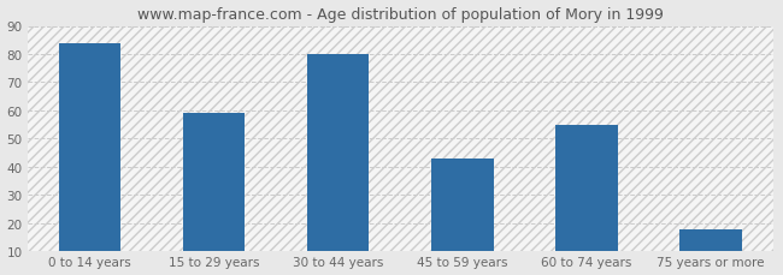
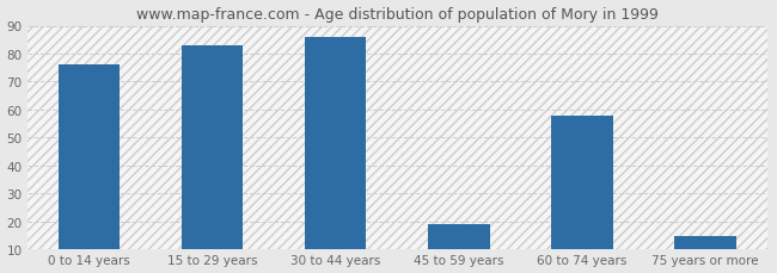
0 to 14 years: 84 -> 76
15 to 29 years: 59 -> 83
30 to 44 years: 80 -> 86
45 to 59 years: 43 -> 19
60 to 74 years: 55 -> 58
75 years or more: 18 -> 15
